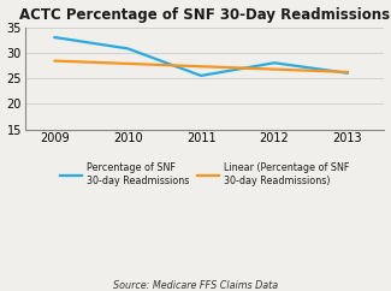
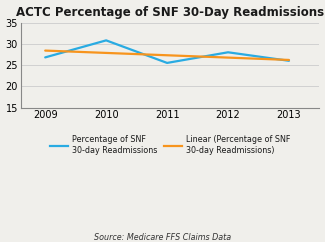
Percentage of SNF 30-day Readmissions/2009: 33.0 -> 26.8
